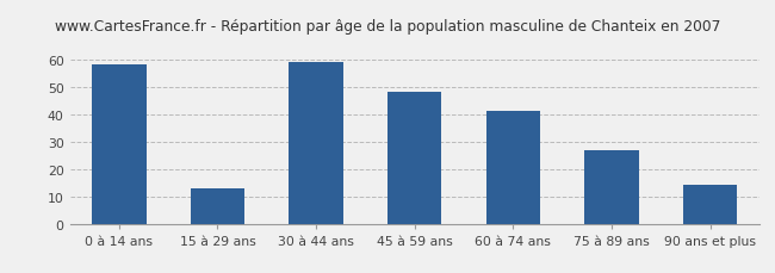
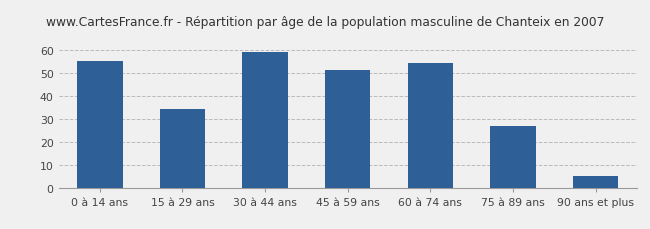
0 à 14 ans: 58 -> 55
15 à 29 ans: 13 -> 34
45 à 59 ans: 48 -> 51
60 à 74 ans: 41 -> 54
90 ans et plus: 14 -> 5
